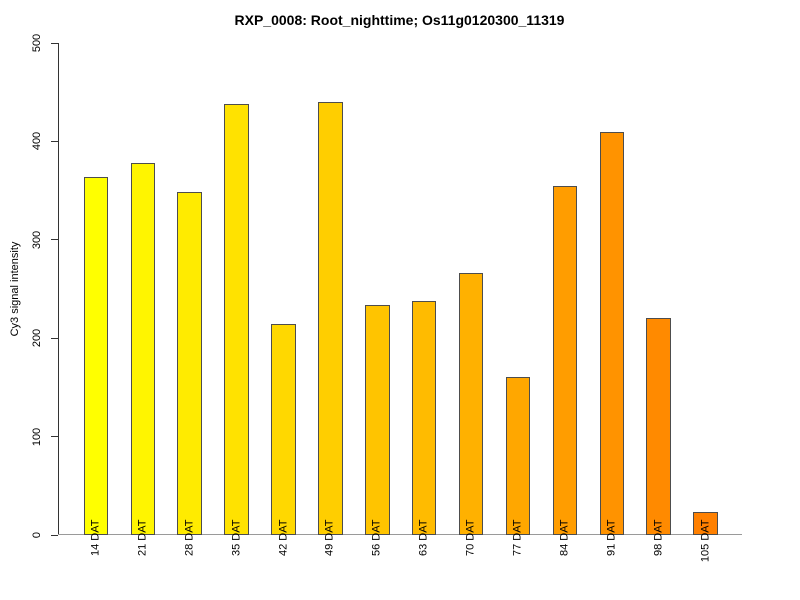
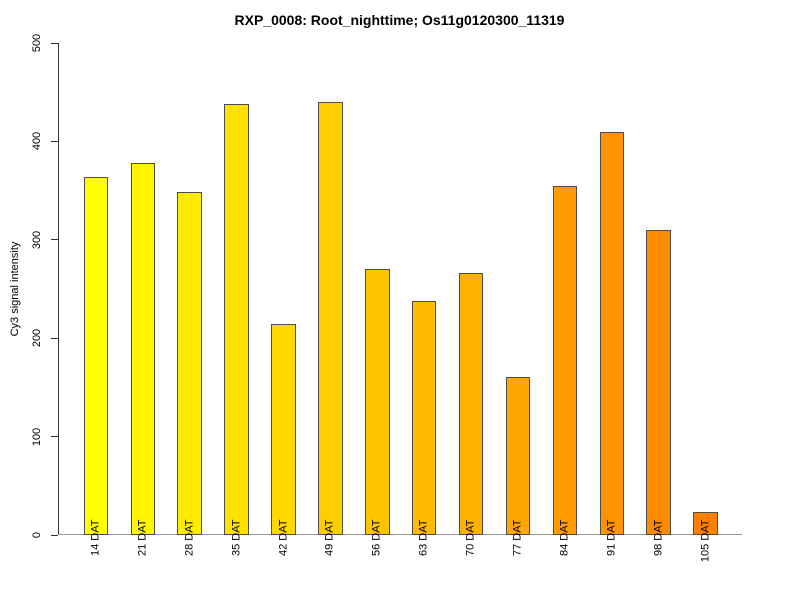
56 DAT: 230 -> 270
98 DAT: 220 -> 310
